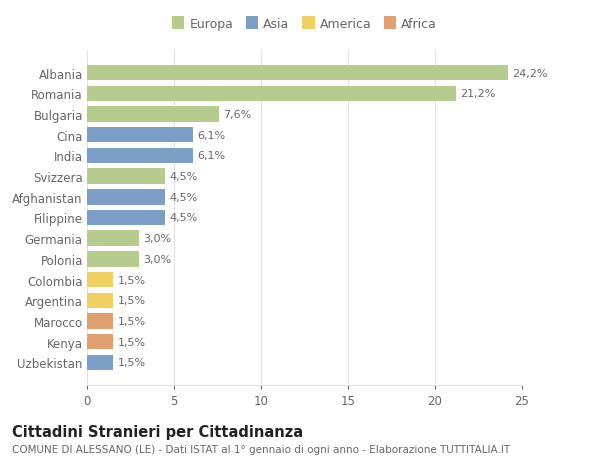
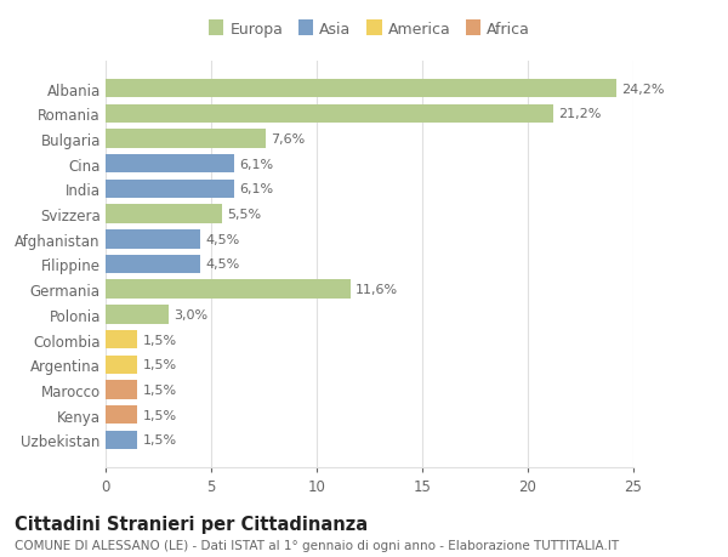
Svizzera: 4,5% -> 5,5%
Germania: 3,0% -> 11,6%
